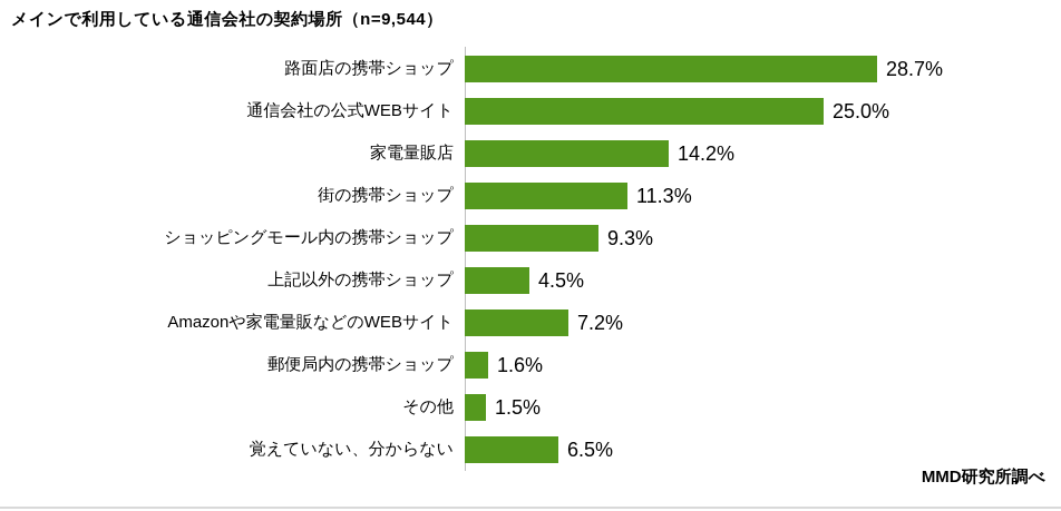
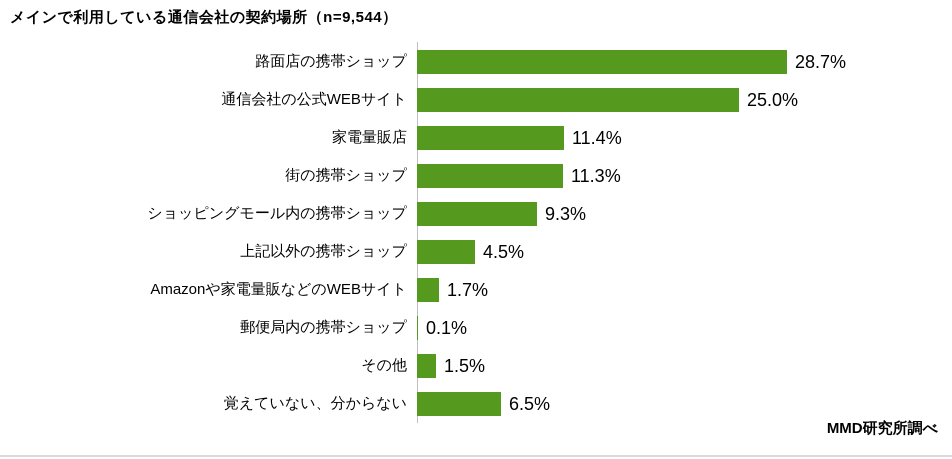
家電量販店: 14.2% -> 11.4%
Amazonや家電量販などのWEBサイト: 7.2% -> 1.7%
郵便局内の携帯ショップ: 1.6% -> 0.1%
